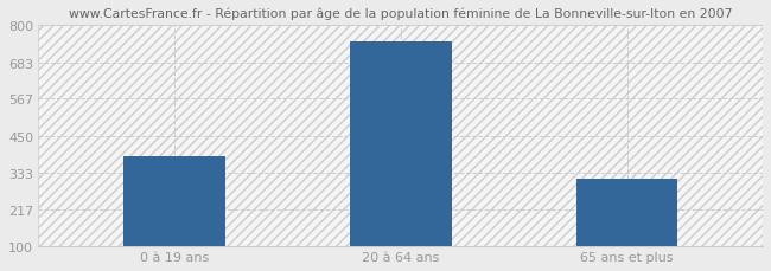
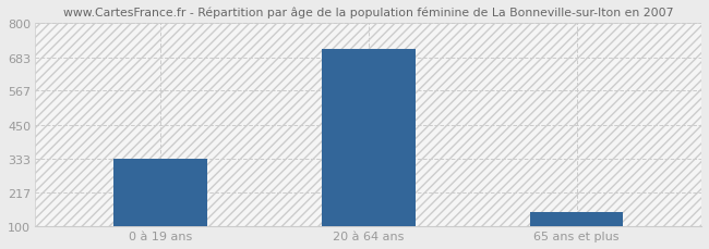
0 à 19 ans: 385 -> 333
20 à 64 ans: 750 -> 710
65 ans et plus: 315 -> 148
